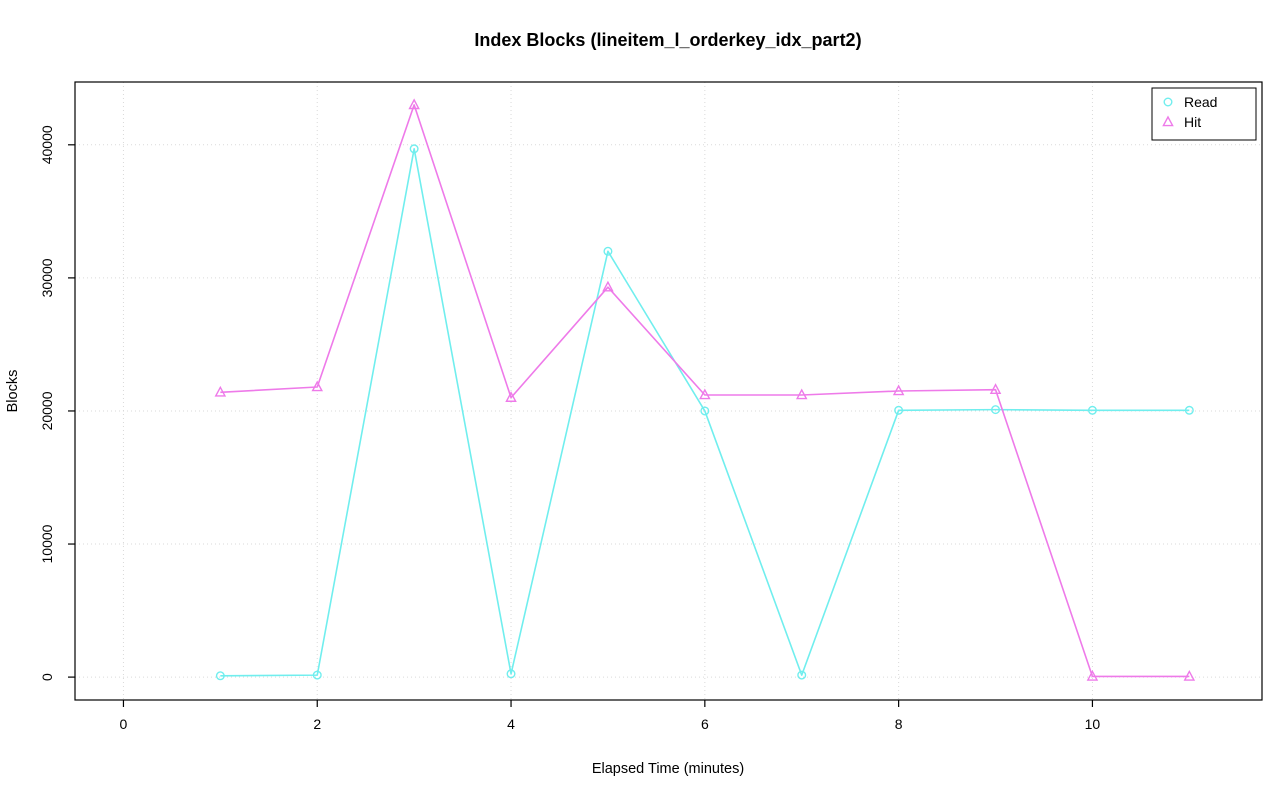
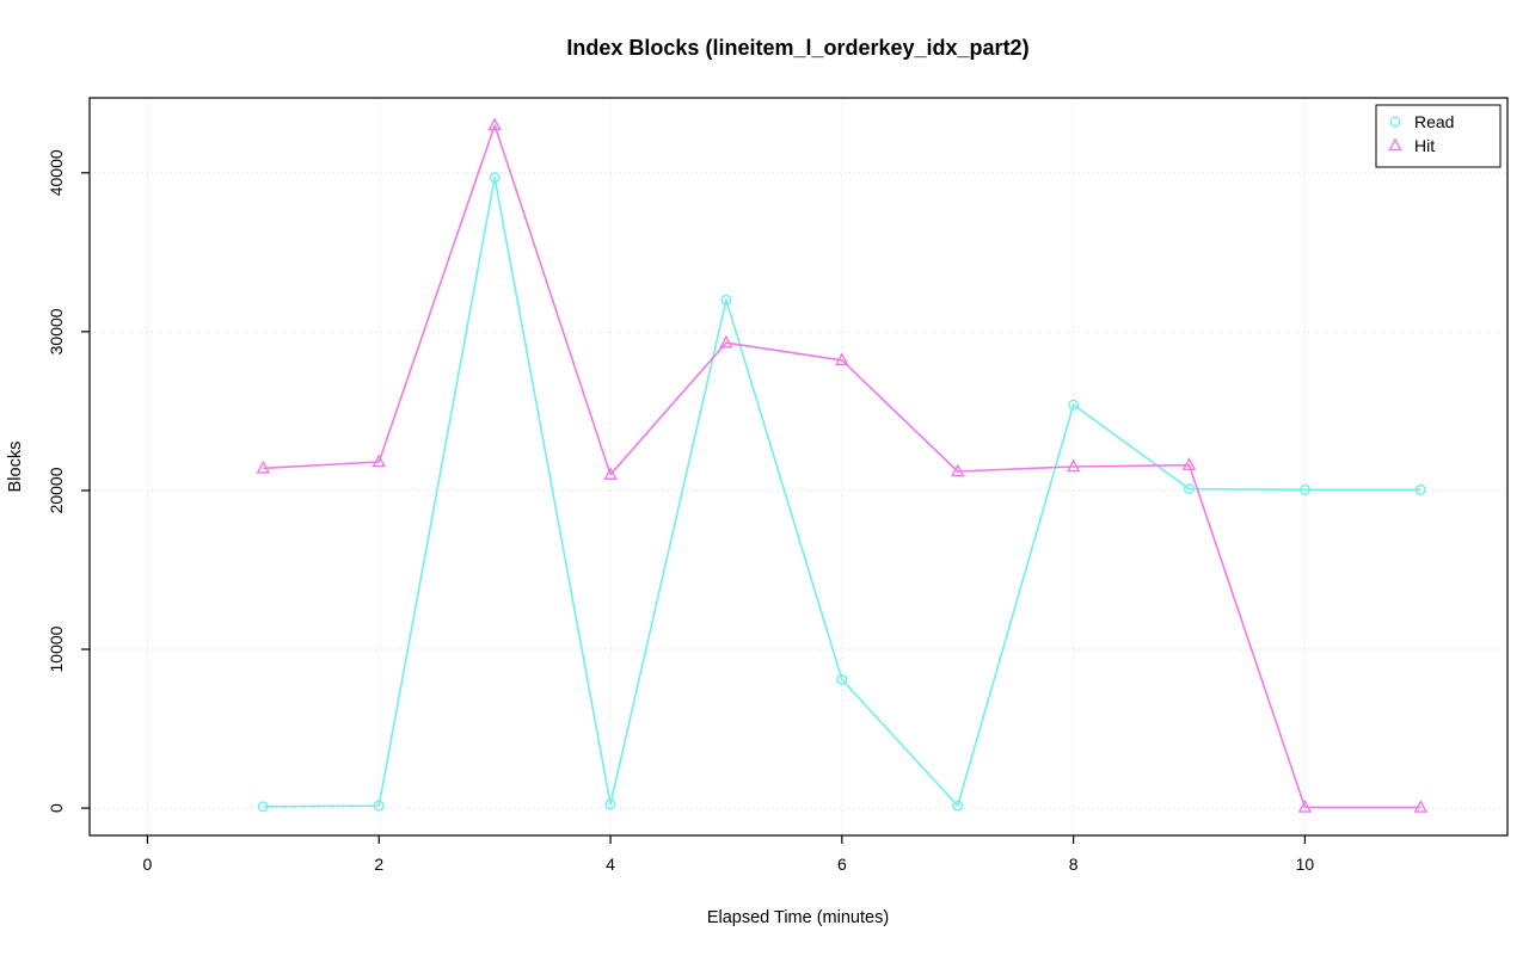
Read/6: 20000 -> 8100
Hit/6: 21200 -> 28200
Read/8: 20000 -> 25400
